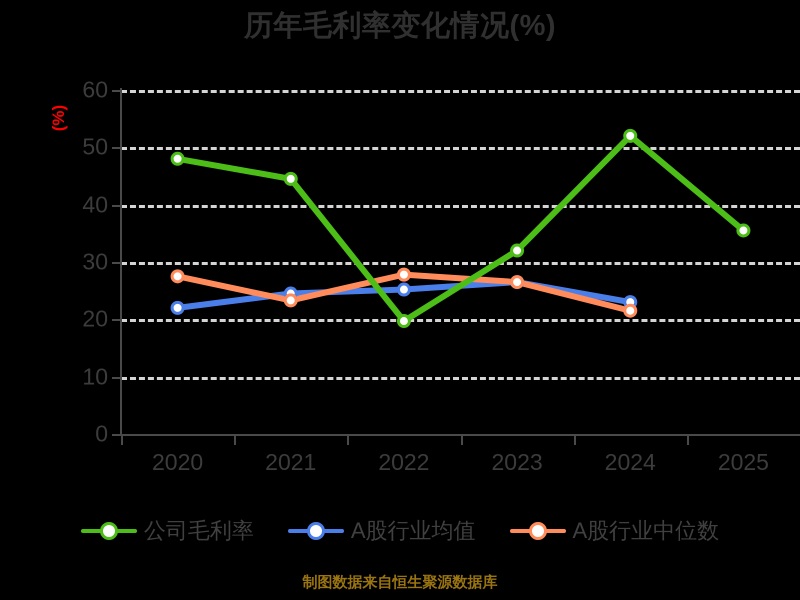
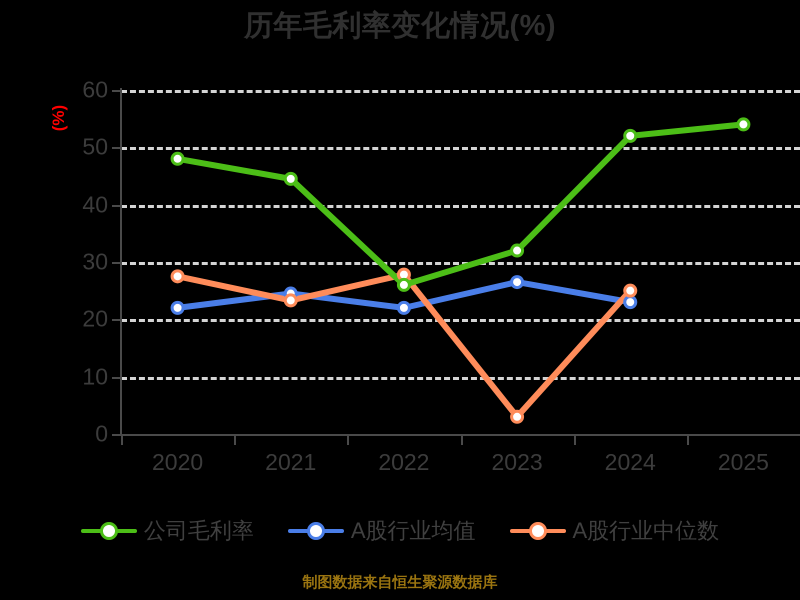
公司毛利率/2022: 20 -> 26
A股行业均值/2022: 25 -> 22
A股行业中位数/2023: 26 -> 3
A股行业中位数/2024: 22 -> 25
公司毛利率/2025: 36 -> 54
